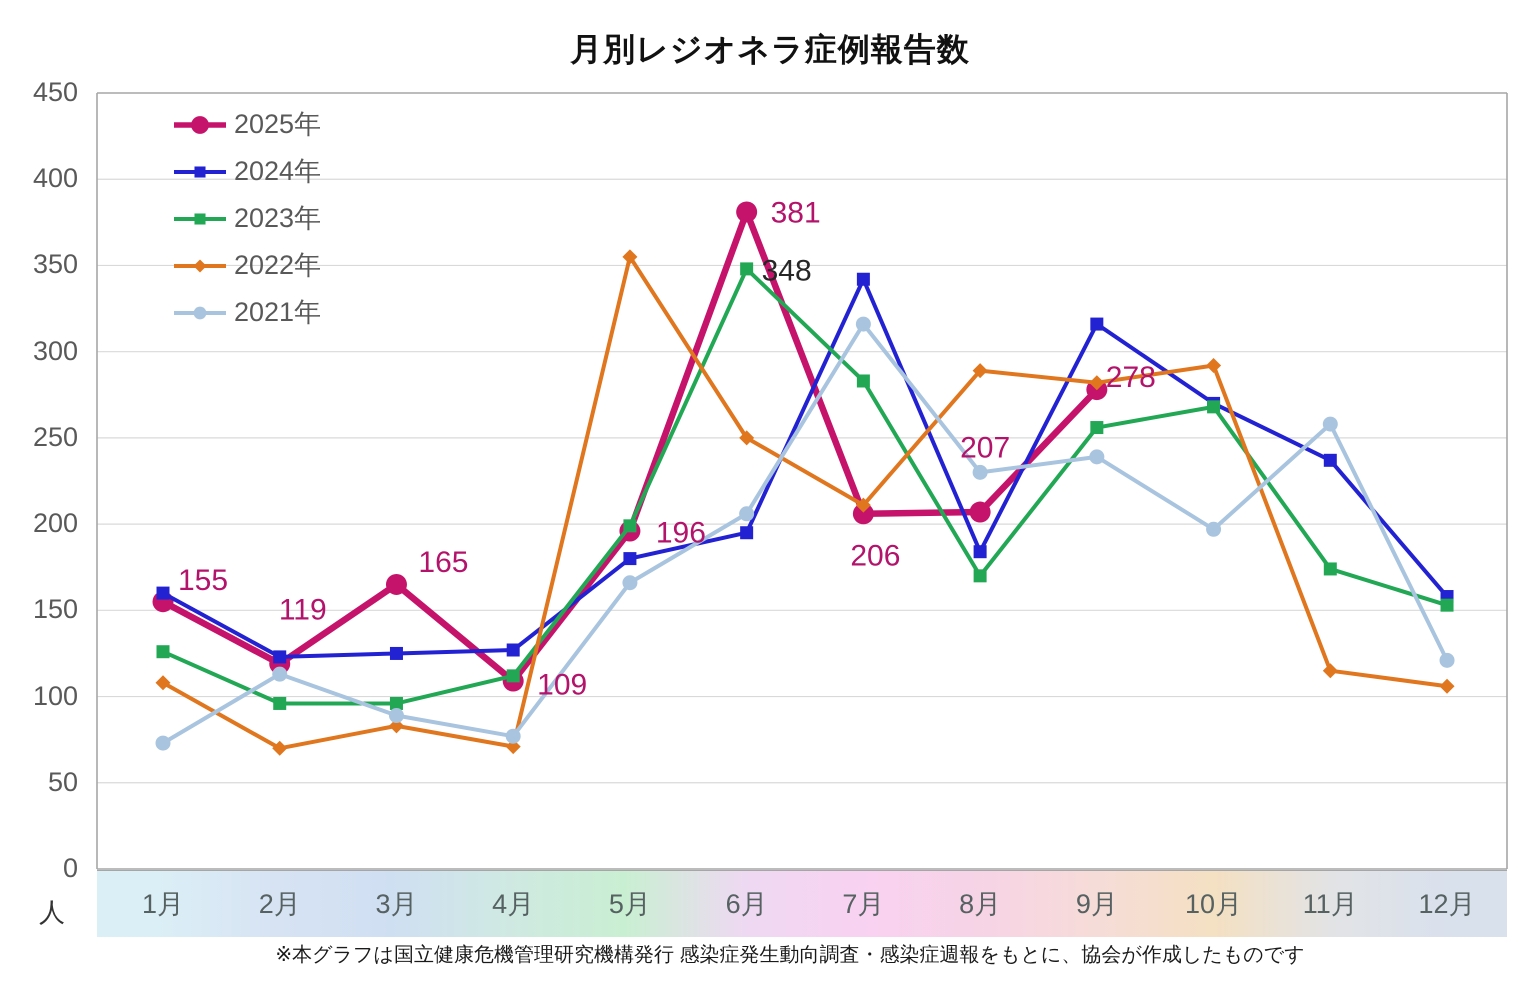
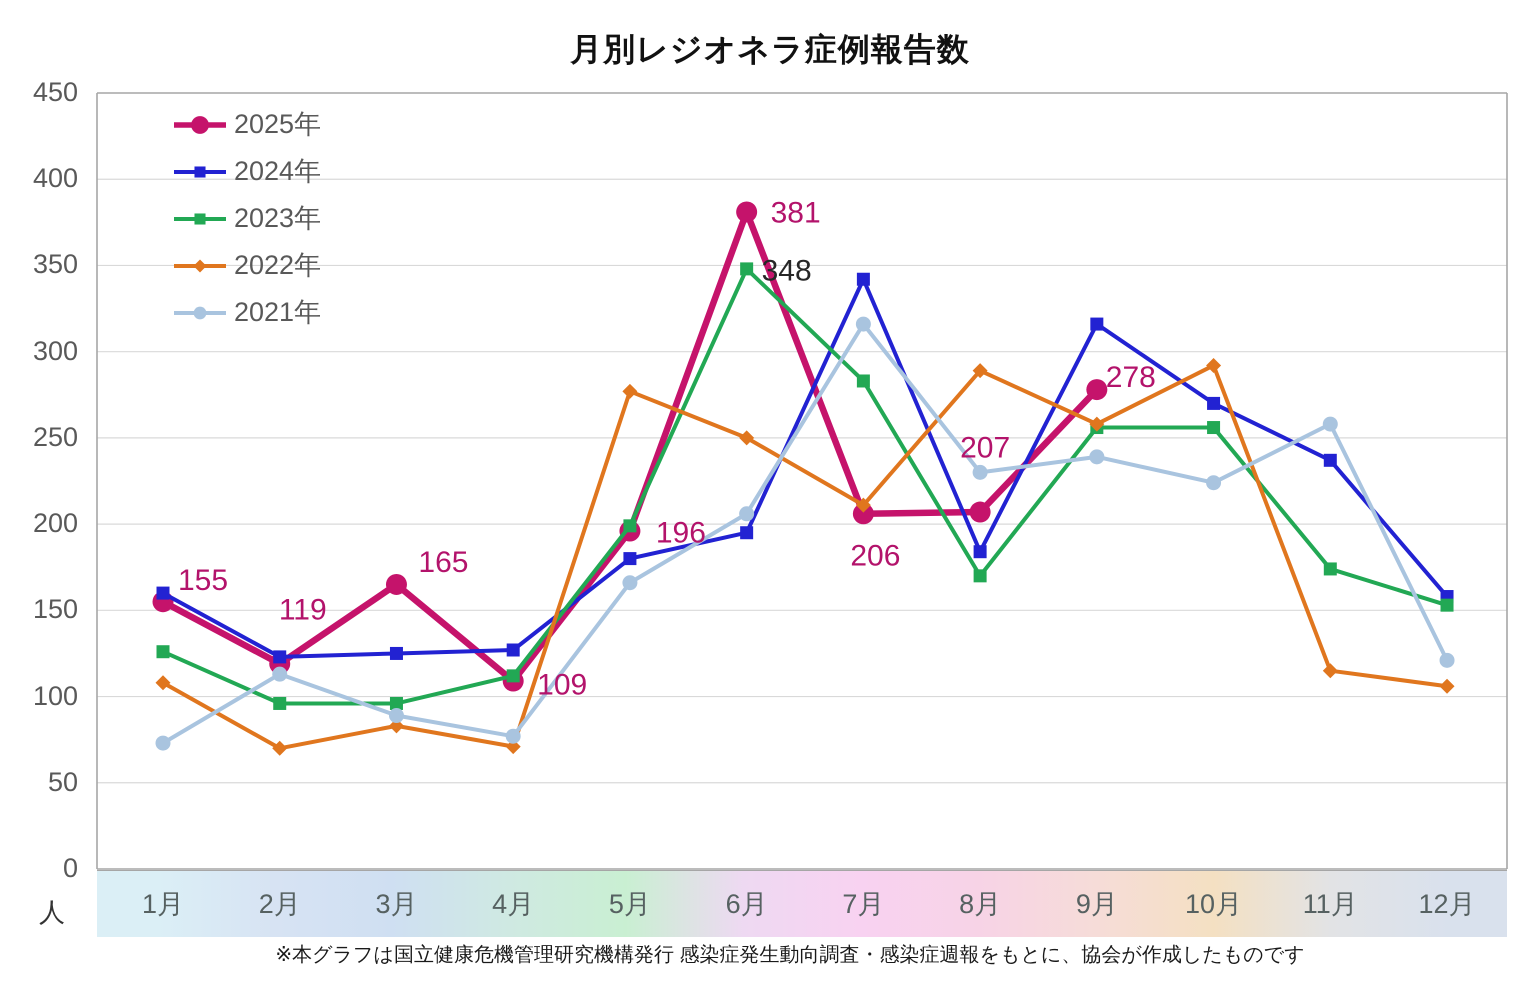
2022年/5月: 355 -> 277
2022年/9月: 282 -> 258
2023年/10月: 268 -> 256
2021年/10月: 197 -> 224
